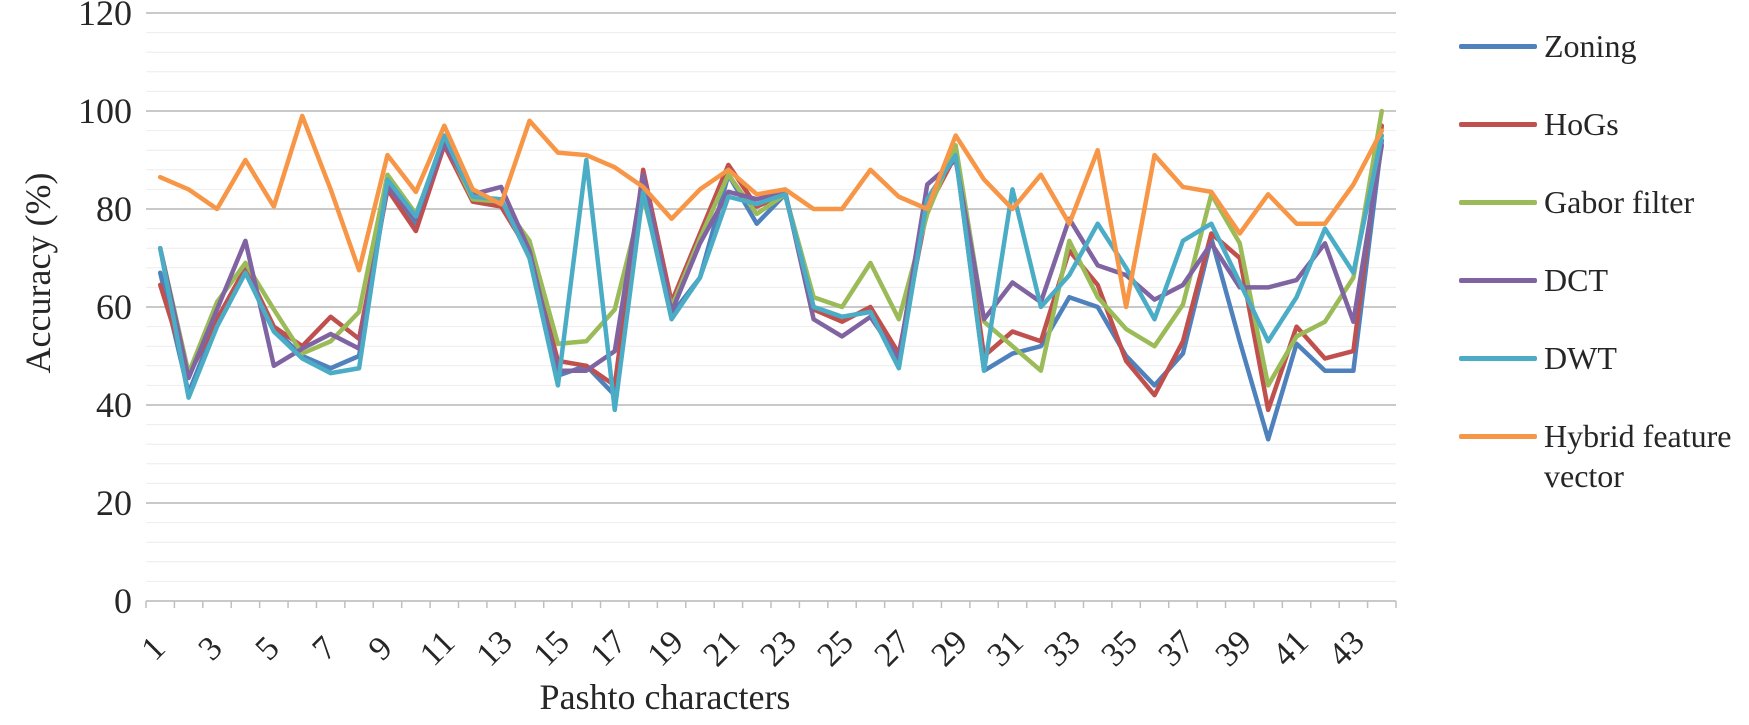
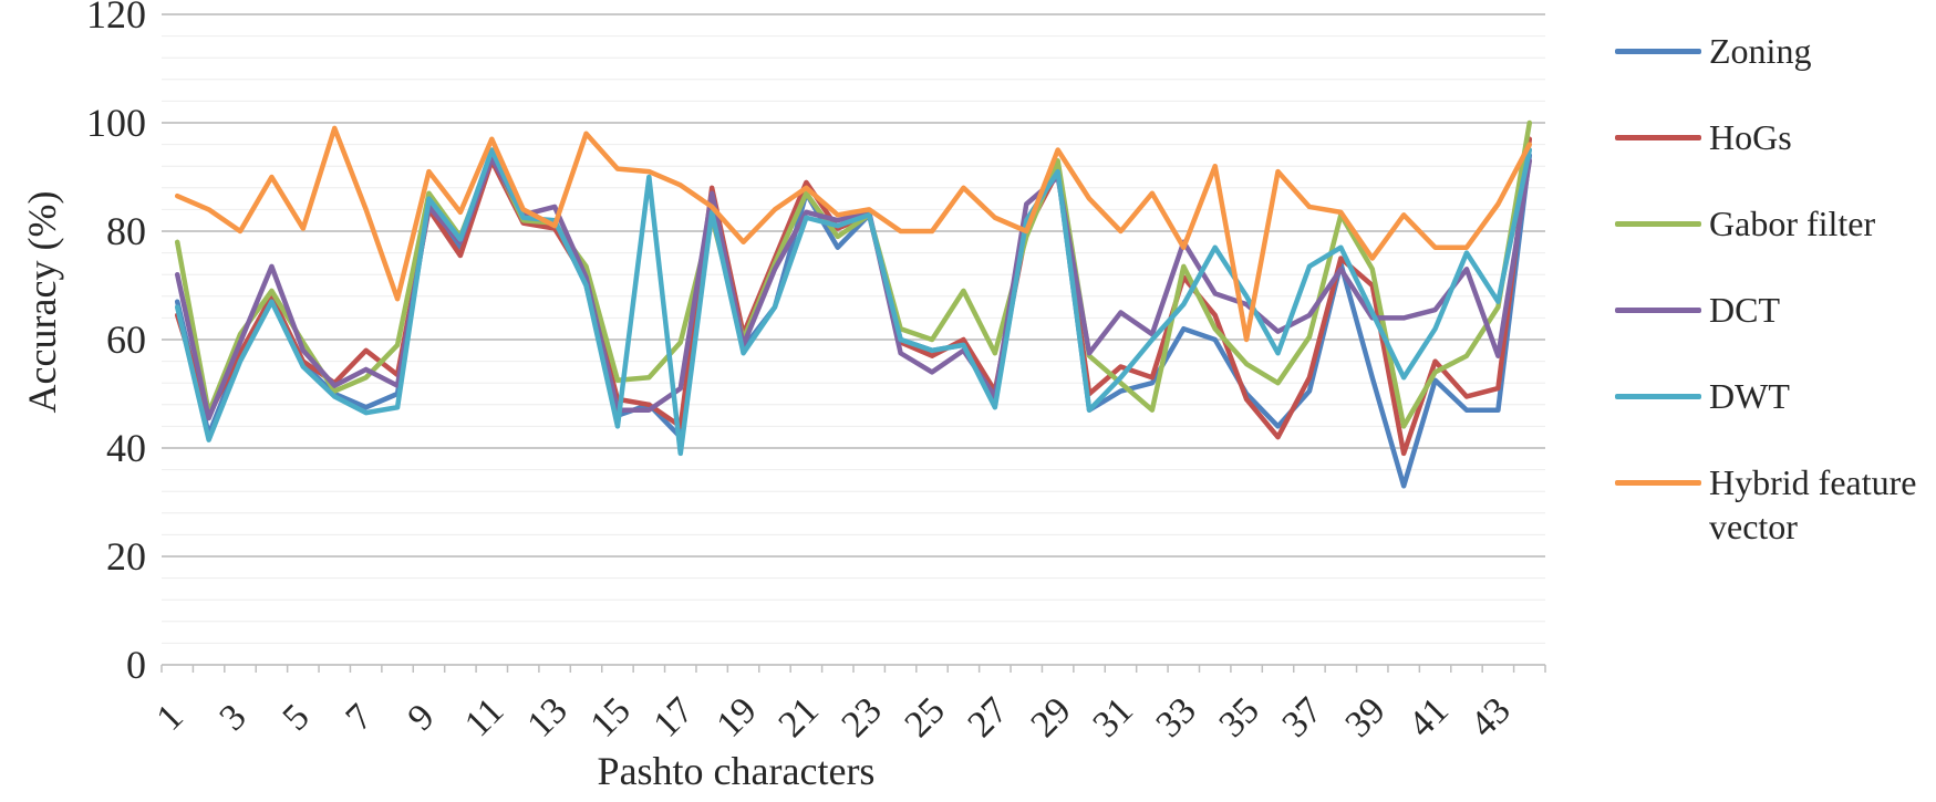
Gabor filter/1: 72 -> 78
DWT/1: 72 -> 66
DCT/5: 48 -> 58
DWT/31: 84 -> 53
